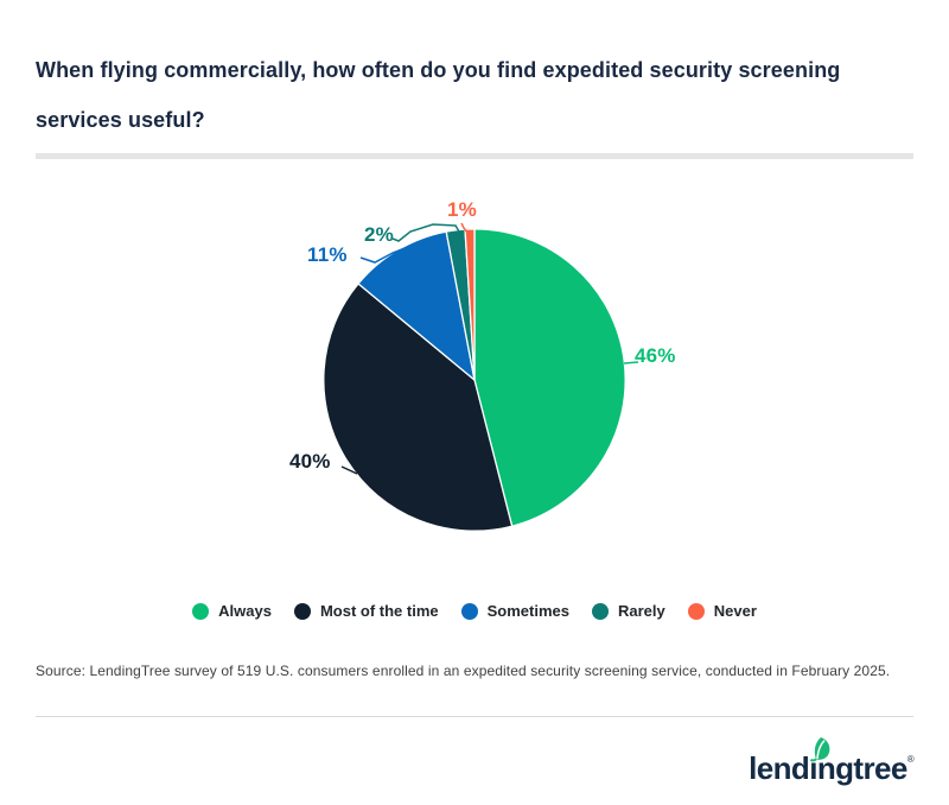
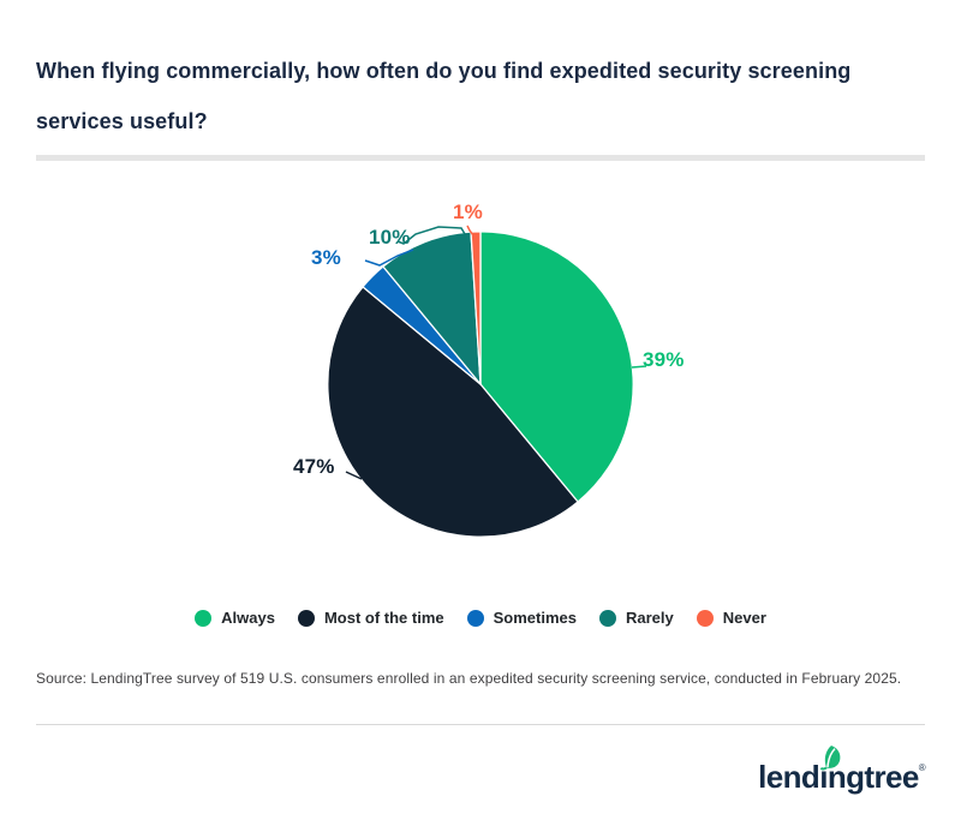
Always: 46% -> 39%
Most of the time: 40% -> 47%
Sometimes: 11% -> 3%
Rarely: 2% -> 10%
